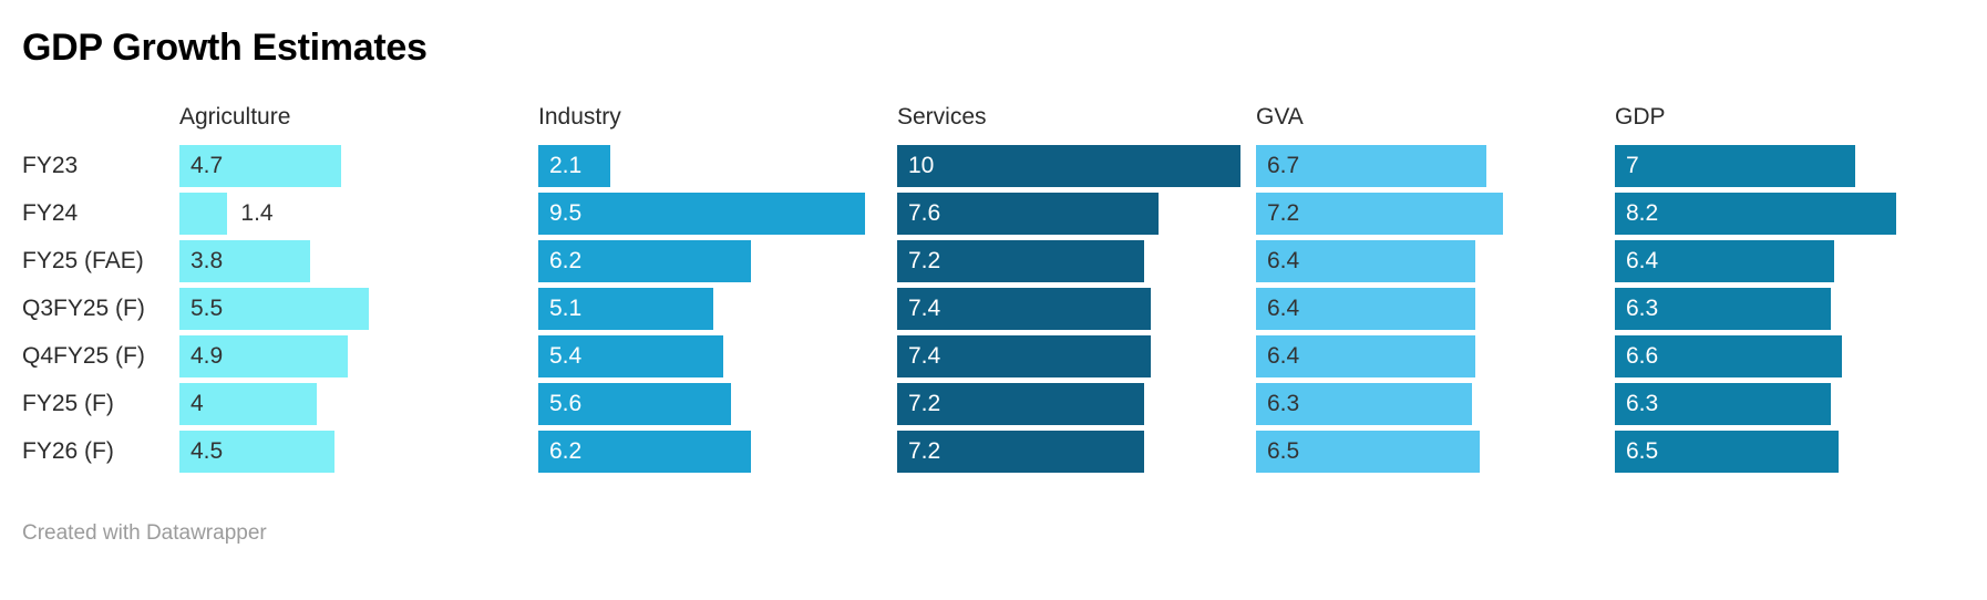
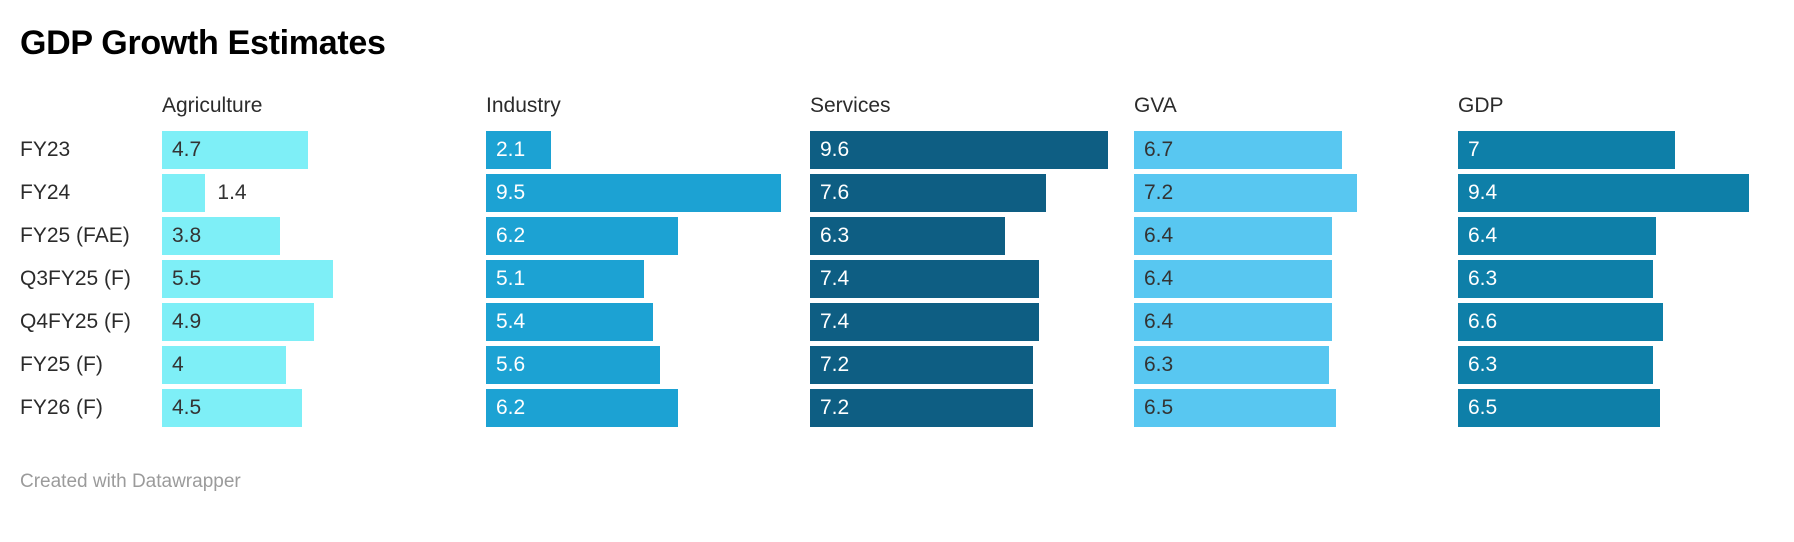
Services/FY23: 10 -> 9.6
GDP/FY24: 8.2 -> 9.4
Services/FY25 (FAE): 7.2 -> 6.3
